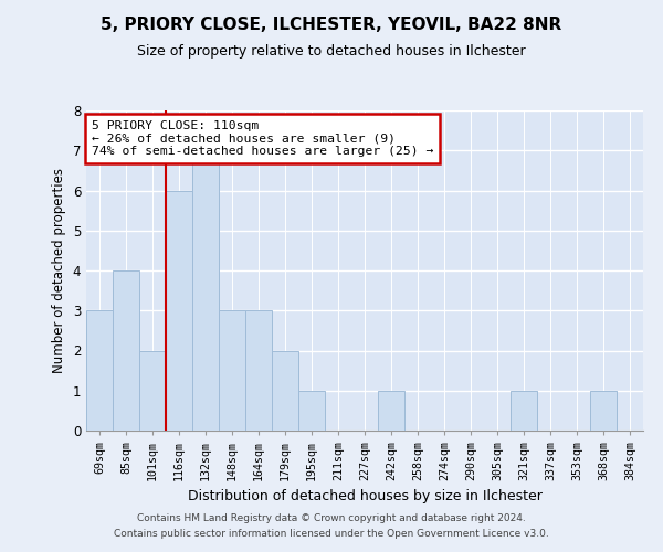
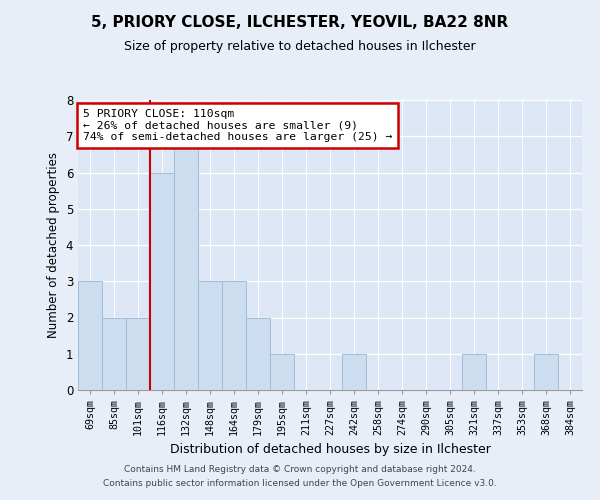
85sqm: 4 -> 2
